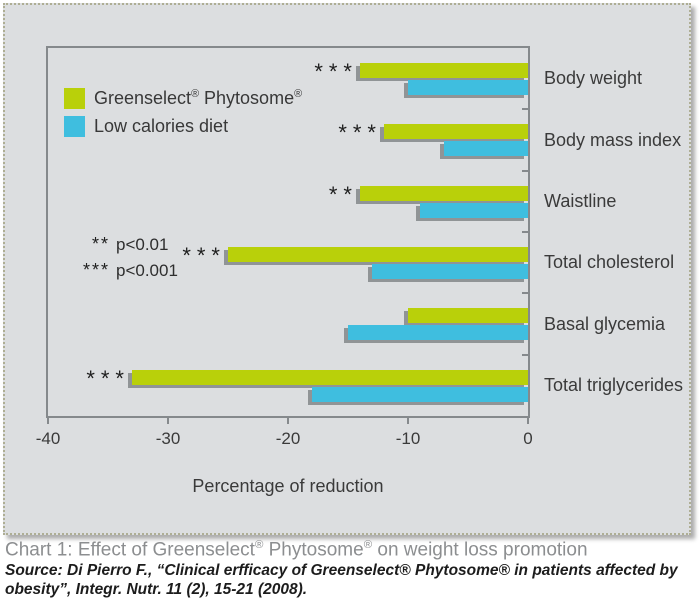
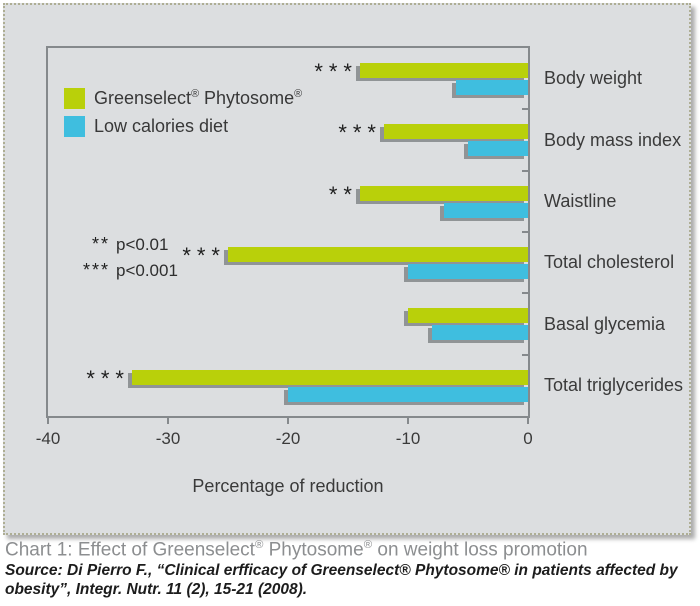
Low calories diet/Body weight: -10 -> -6
Low calories diet/Body mass index: -7 -> -5
Low calories diet/Waistline: -9 -> -7
Low calories diet/Total cholesterol: -13 -> -10
Low calories diet/Basal glycemia: -15 -> -8
Low calories diet/Total triglycerides: -18 -> -20
